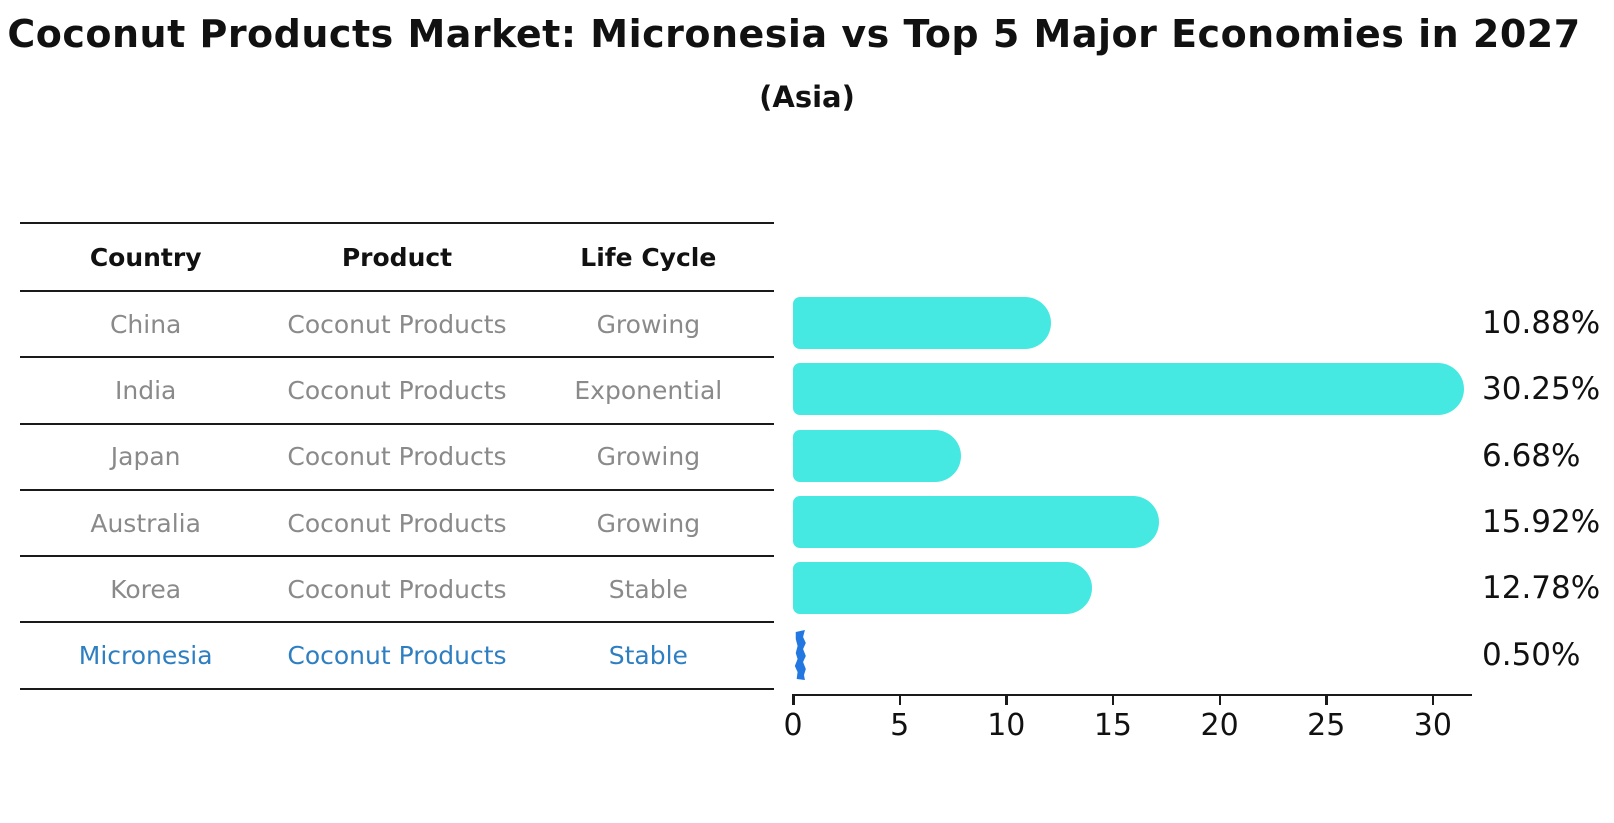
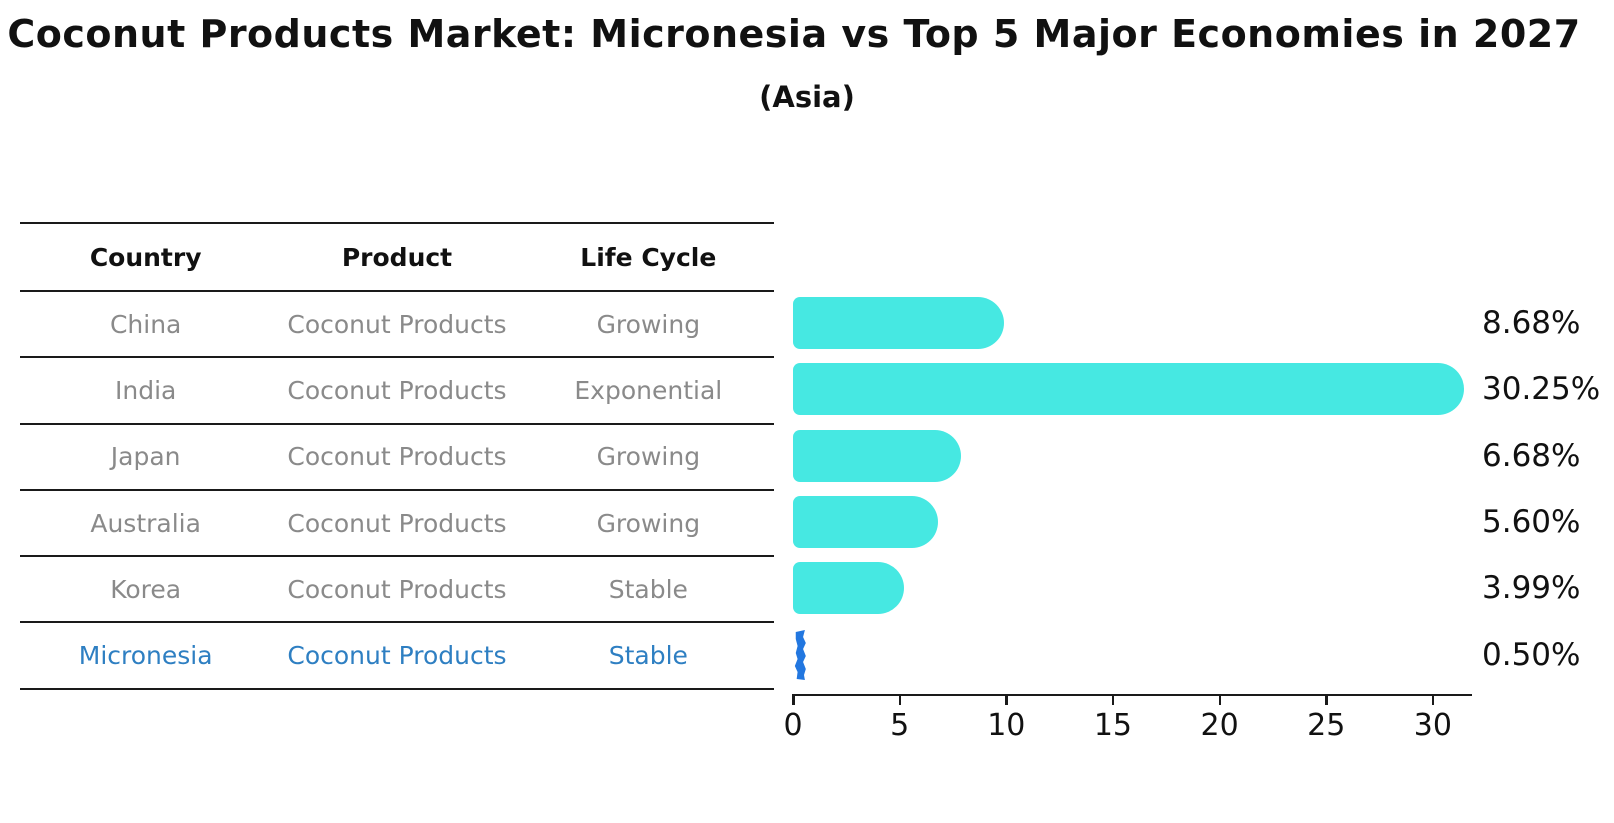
China: 10.88% -> 8.68%
Australia: 15.92% -> 5.60%
Korea: 12.78% -> 3.99%
